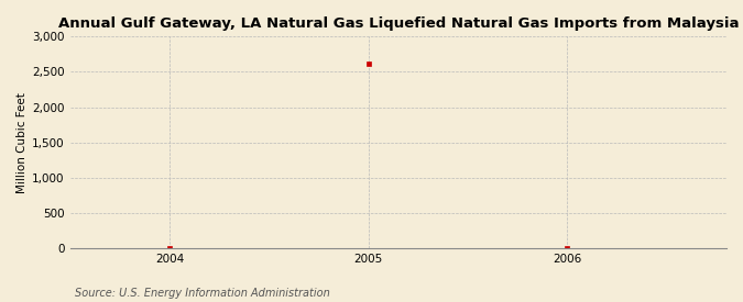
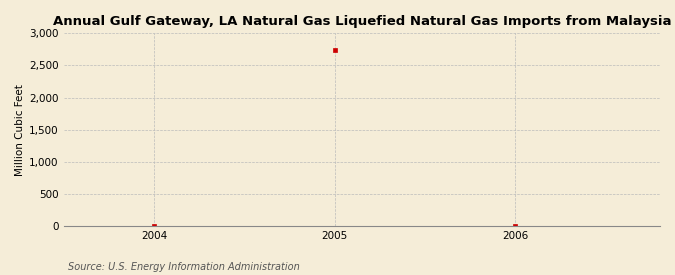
2005: 2,610 -> 2,740
